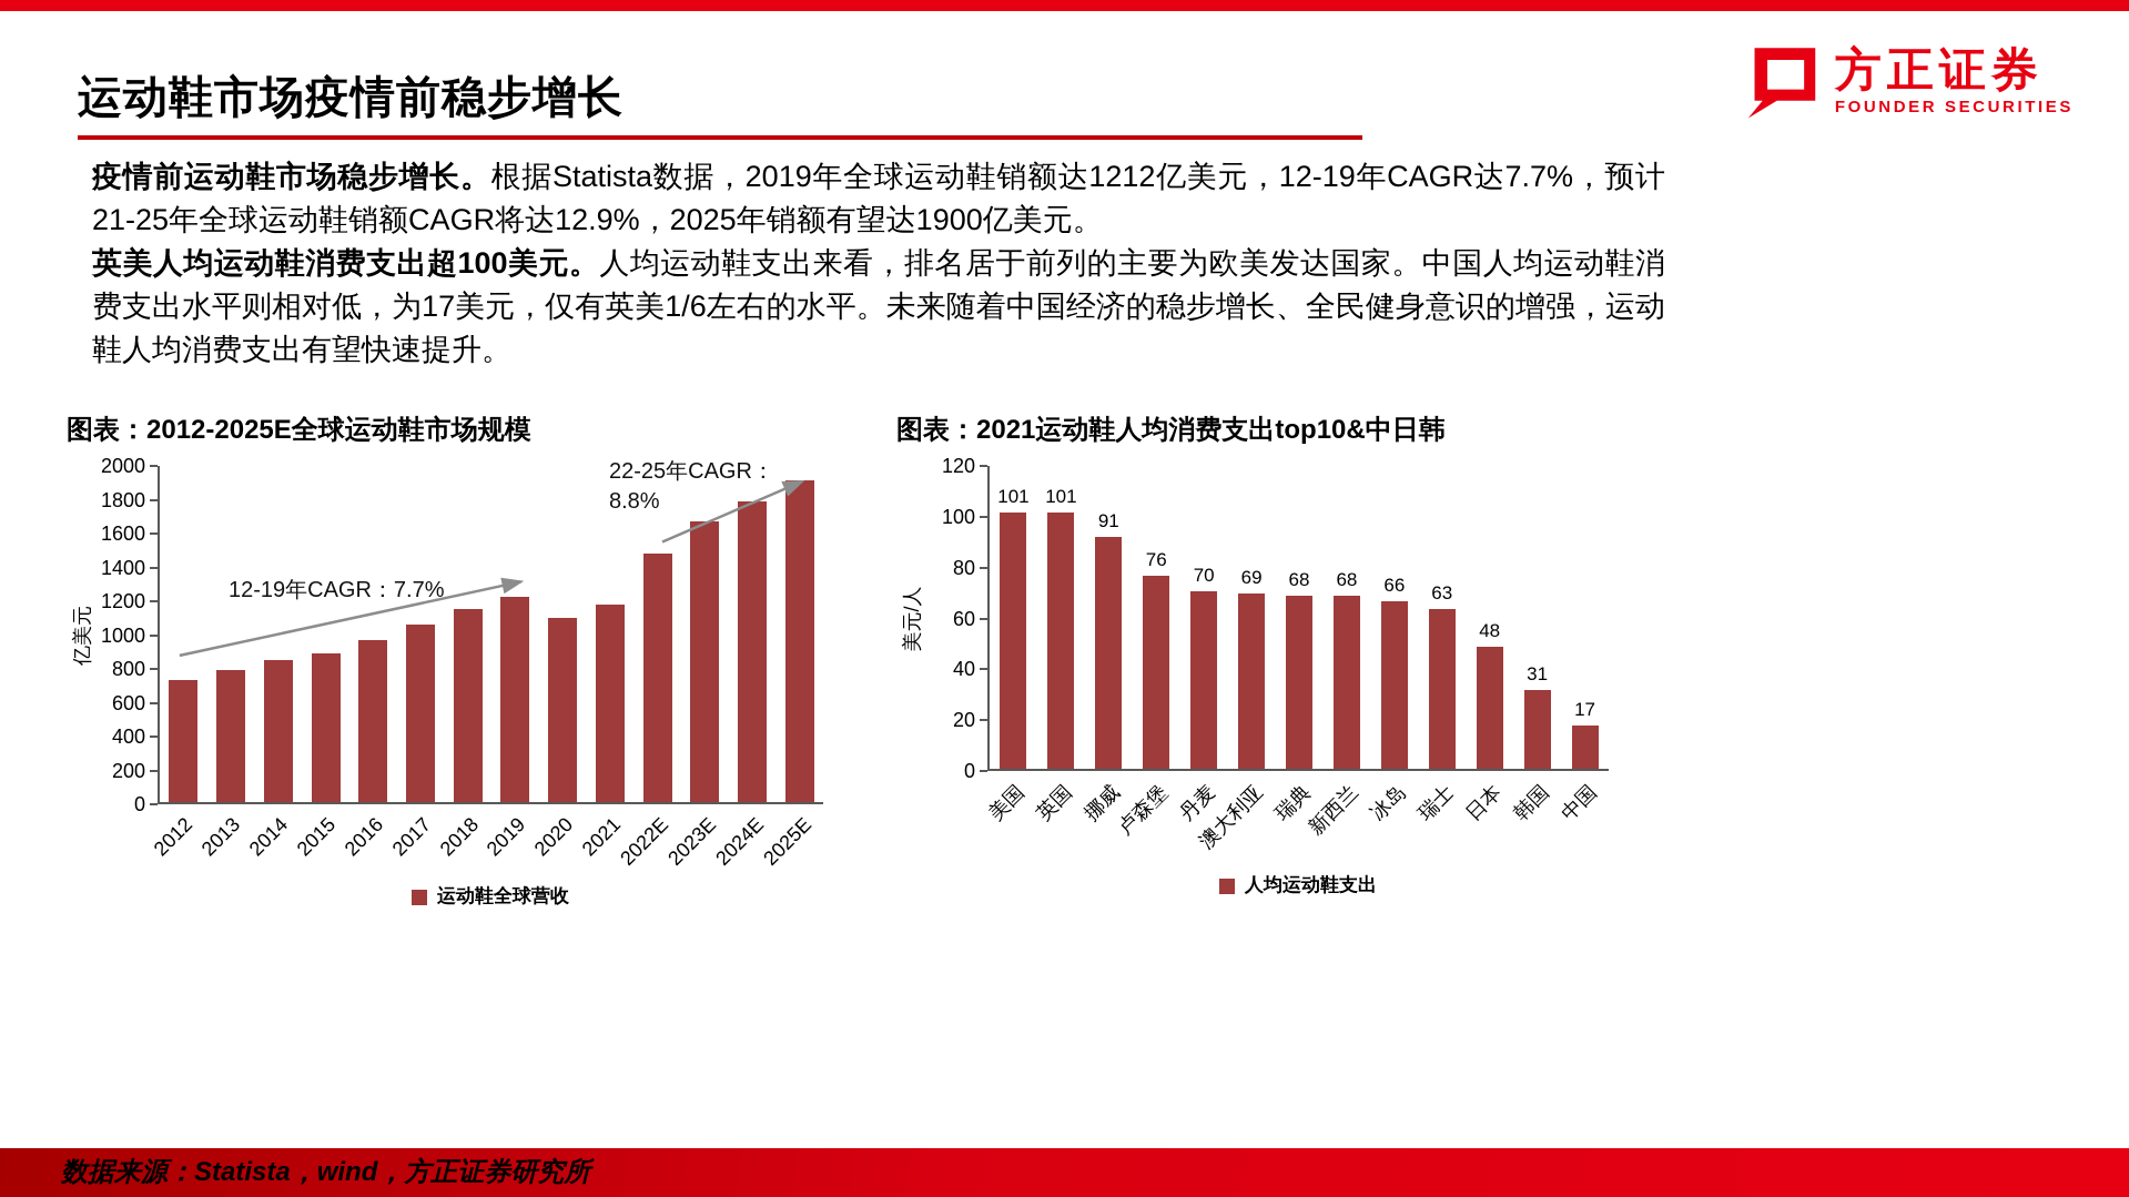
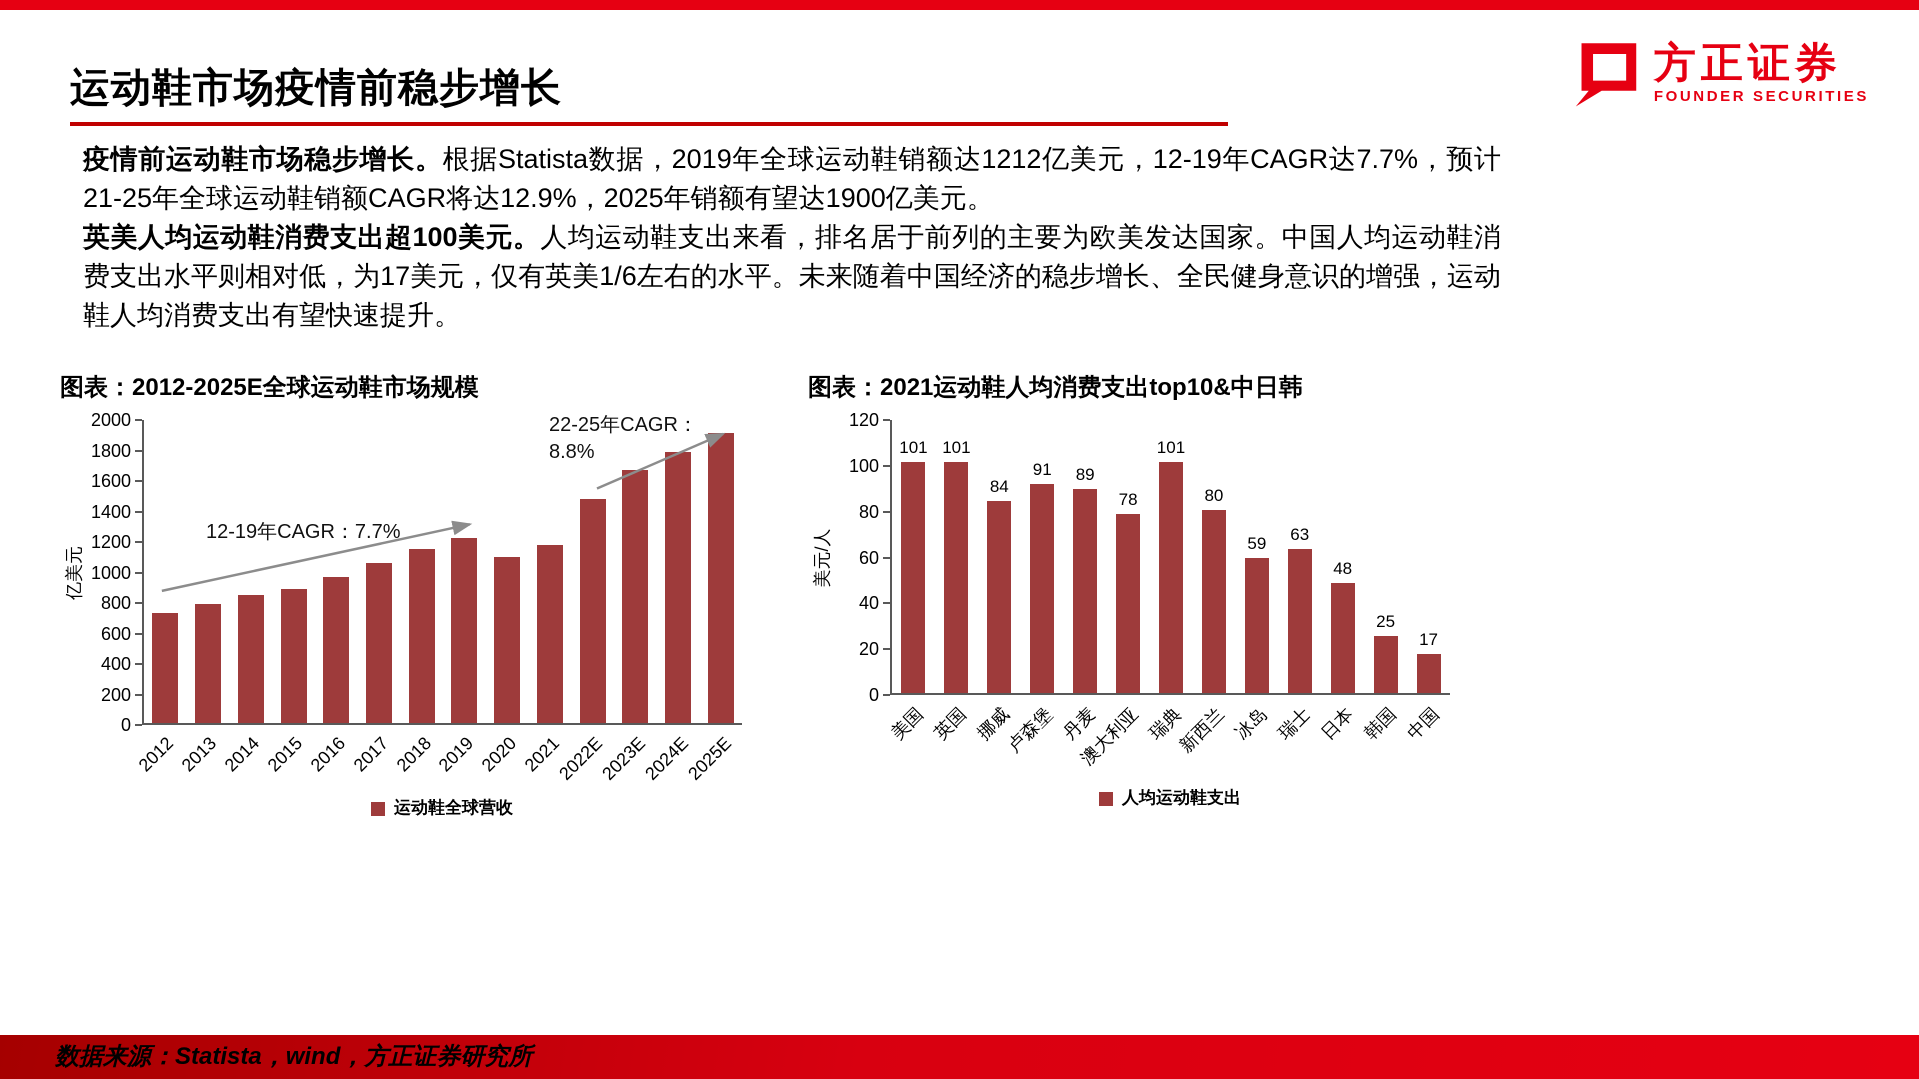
图表：2021运动鞋人均消费支出top10&中日韩/挪威: 91 -> 84
图表：2021运动鞋人均消费支出top10&中日韩/卢森堡: 76 -> 91
图表：2021运动鞋人均消费支出top10&中日韩/丹麦: 70 -> 89
图表：2021运动鞋人均消费支出top10&中日韩/澳大利亚: 69 -> 78
图表：2021运动鞋人均消费支出top10&中日韩/瑞典: 68 -> 101
图表：2021运动鞋人均消费支出top10&中日韩/新西兰: 68 -> 80
图表：2021运动鞋人均消费支出top10&中日韩/冰岛: 66 -> 59
图表：2021运动鞋人均消费支出top10&中日韩/韩国: 31 -> 25
